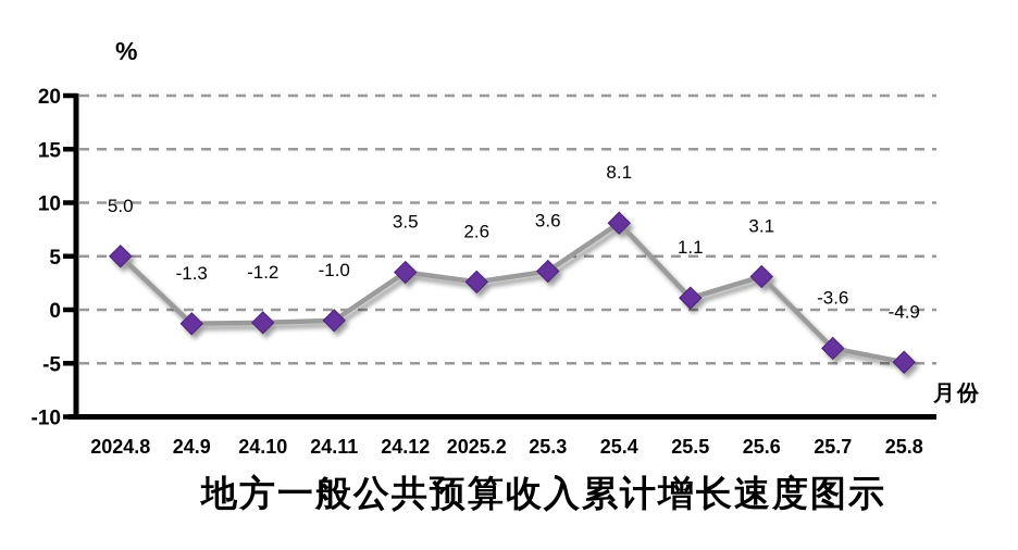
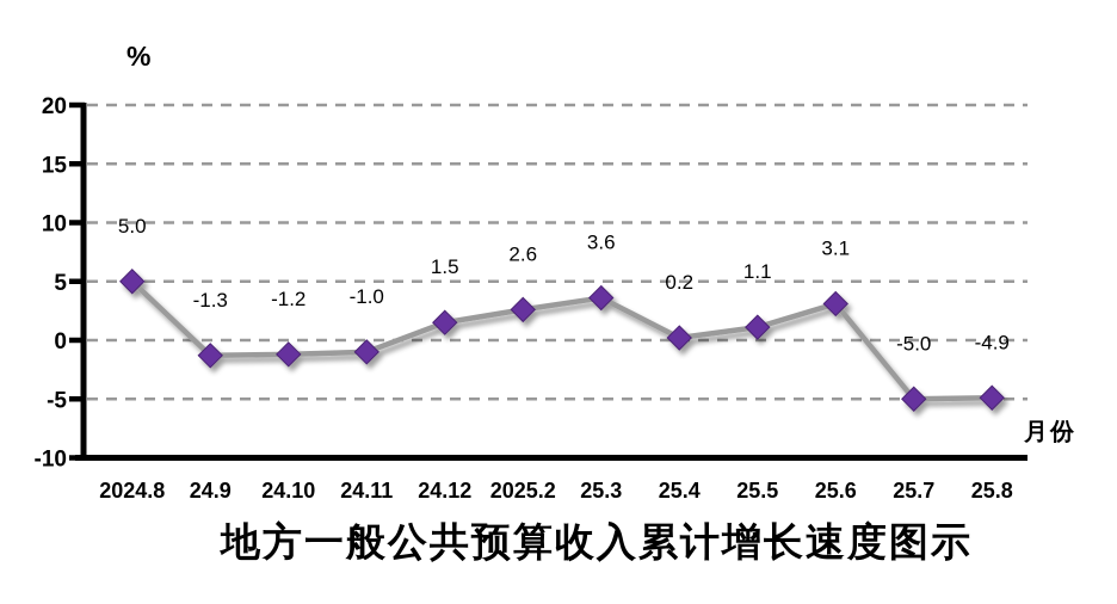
24.12: 3.5 -> 1.5
25.4: 8.1 -> 0.2
25.7: -3.6 -> -5.0
